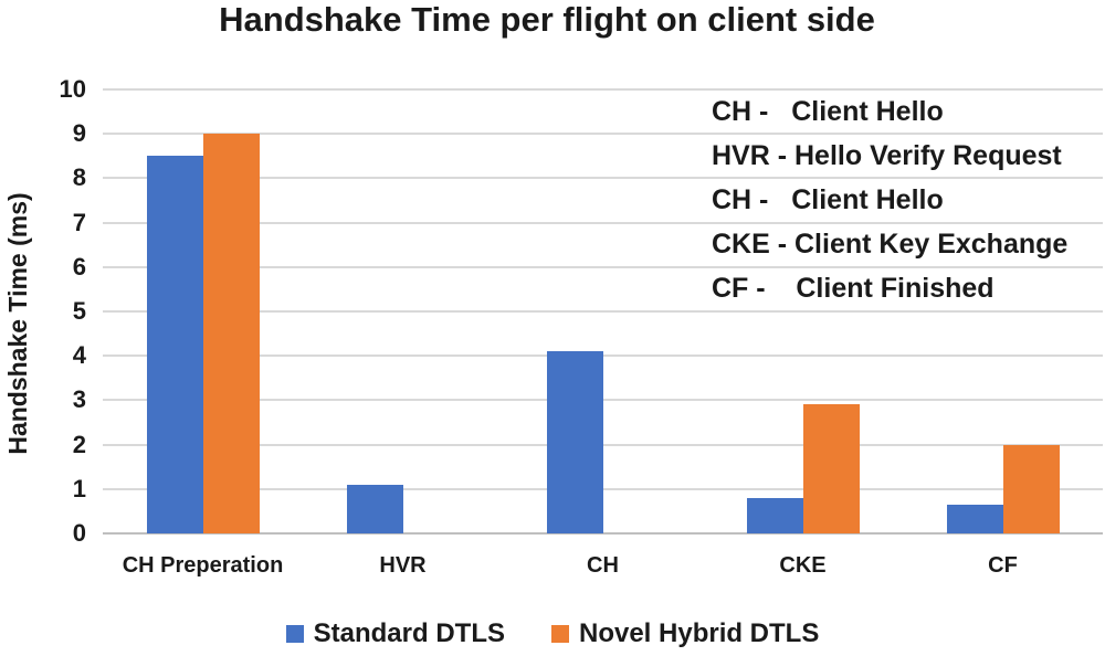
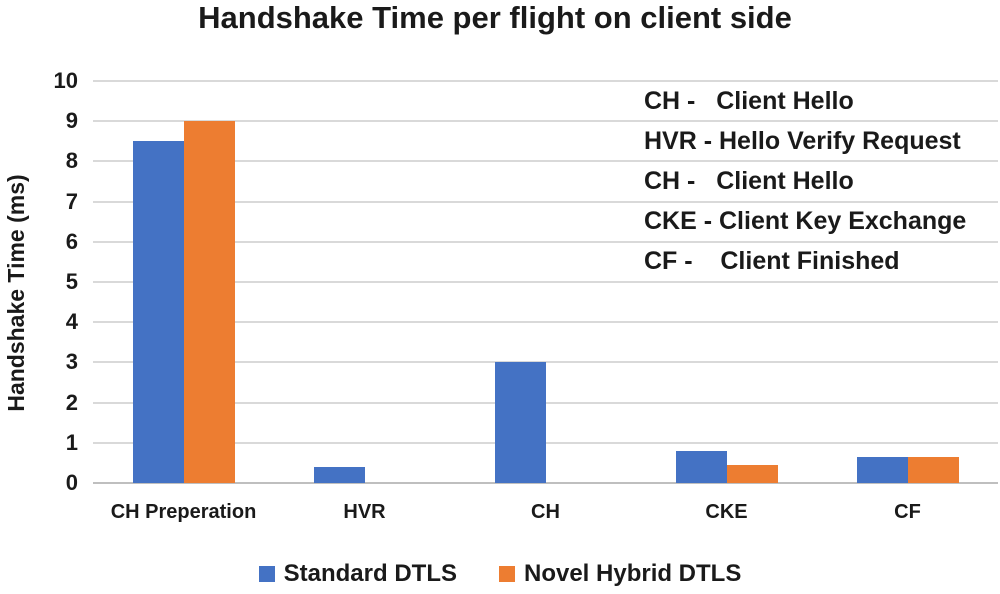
Standard DTLS/HVR: 1.1 -> 0.4
Standard DTLS/CH: 4.1 -> 3.0
Novel Hybrid DTLS/CKE: 2.9 -> 0.5
Novel Hybrid DTLS/CF: 2.0 -> 0.7
